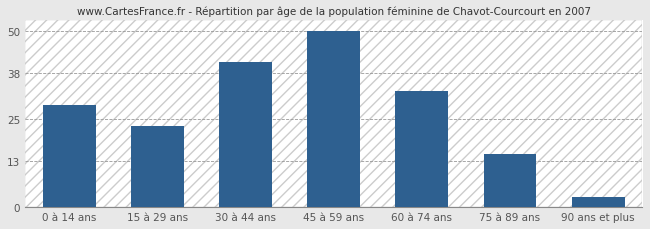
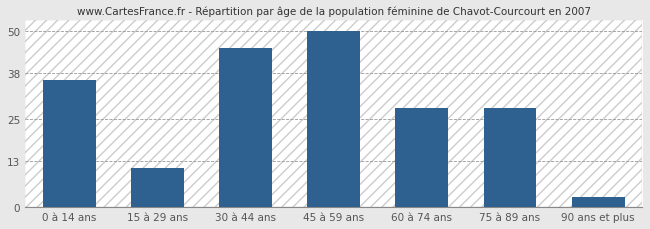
0 à 14 ans: 29 -> 36
15 à 29 ans: 23 -> 11
30 à 44 ans: 41 -> 45
60 à 74 ans: 33 -> 28
75 à 89 ans: 15 -> 28
